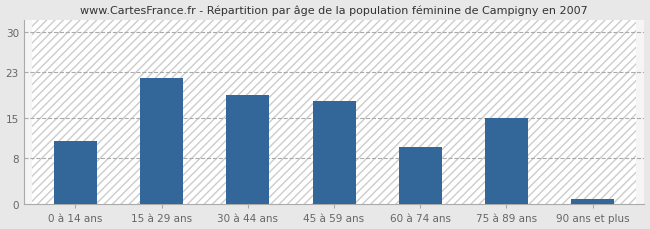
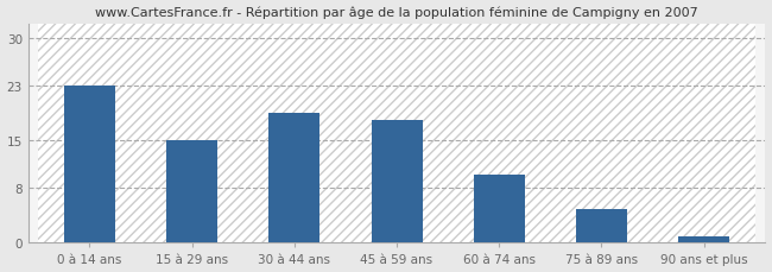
0 à 14 ans: 11 -> 23
15 à 29 ans: 22 -> 15
75 à 89 ans: 15 -> 5
